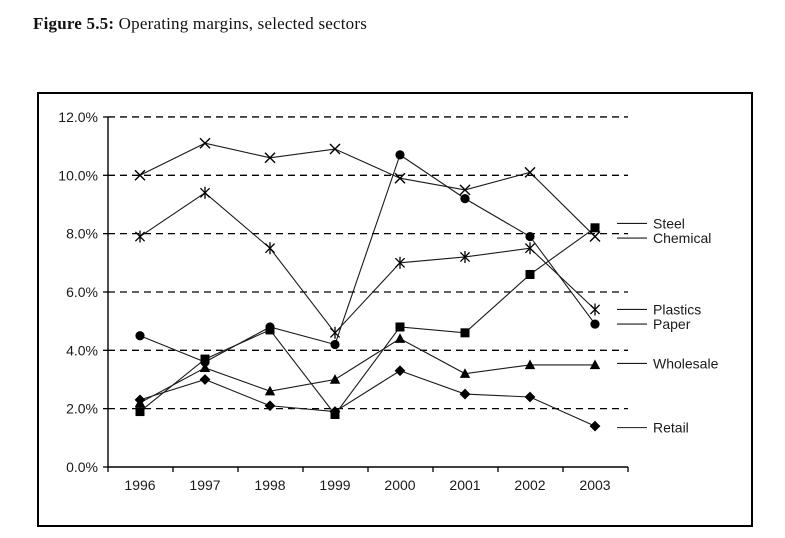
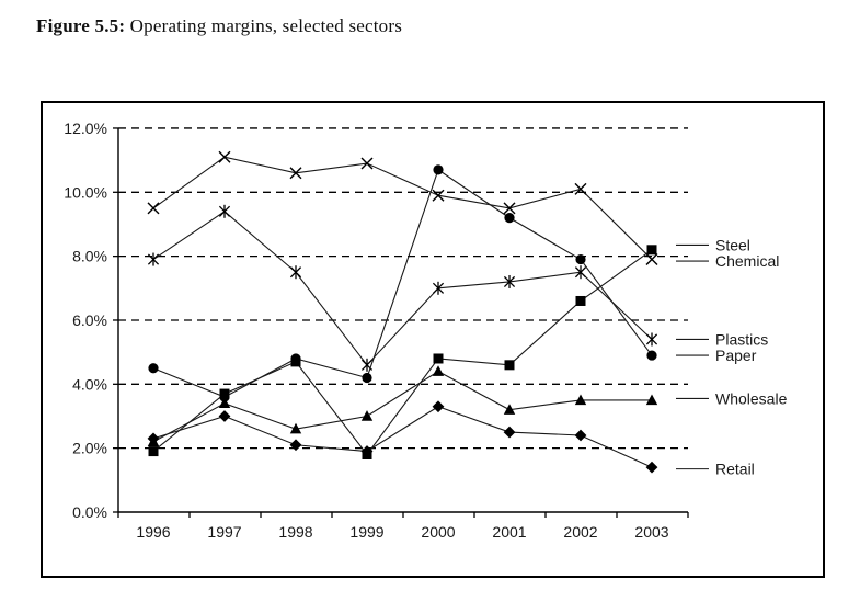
Chemical/1996: 10.0% -> 9.5%
